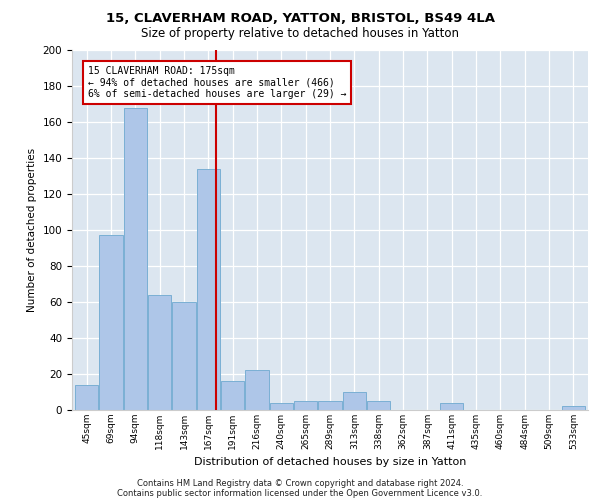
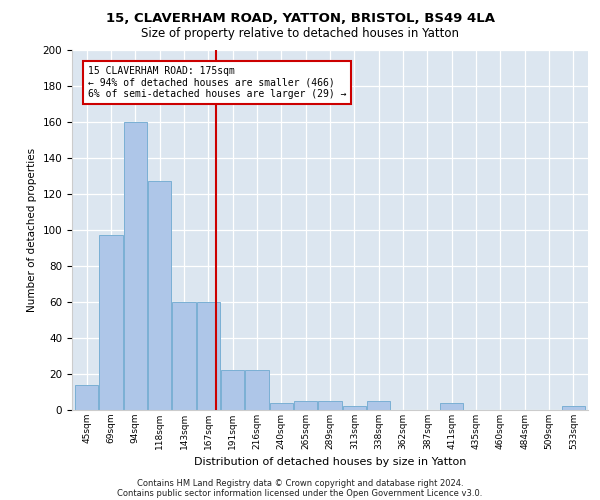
94sqm: 168 -> 160
118sqm: 64 -> 127
167sqm: 134 -> 60
191sqm: 16 -> 22
313sqm: 10 -> 2
